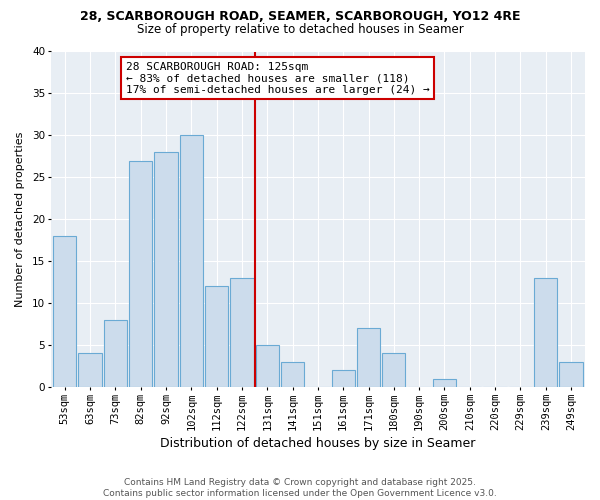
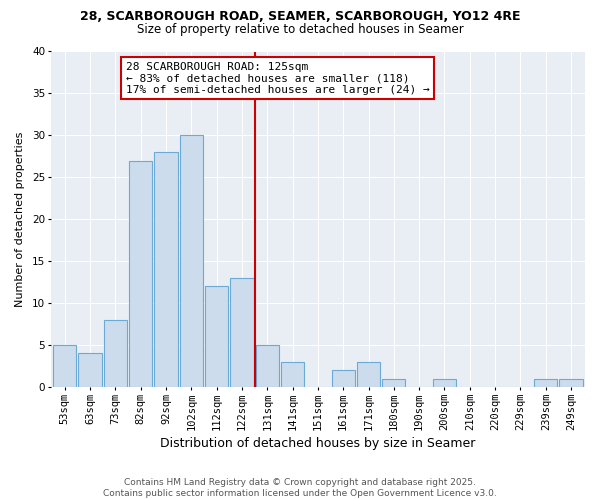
53sqm: 18 -> 5
171sqm: 7 -> 3
180sqm: 4 -> 1
239sqm: 13 -> 1
249sqm: 3 -> 1
